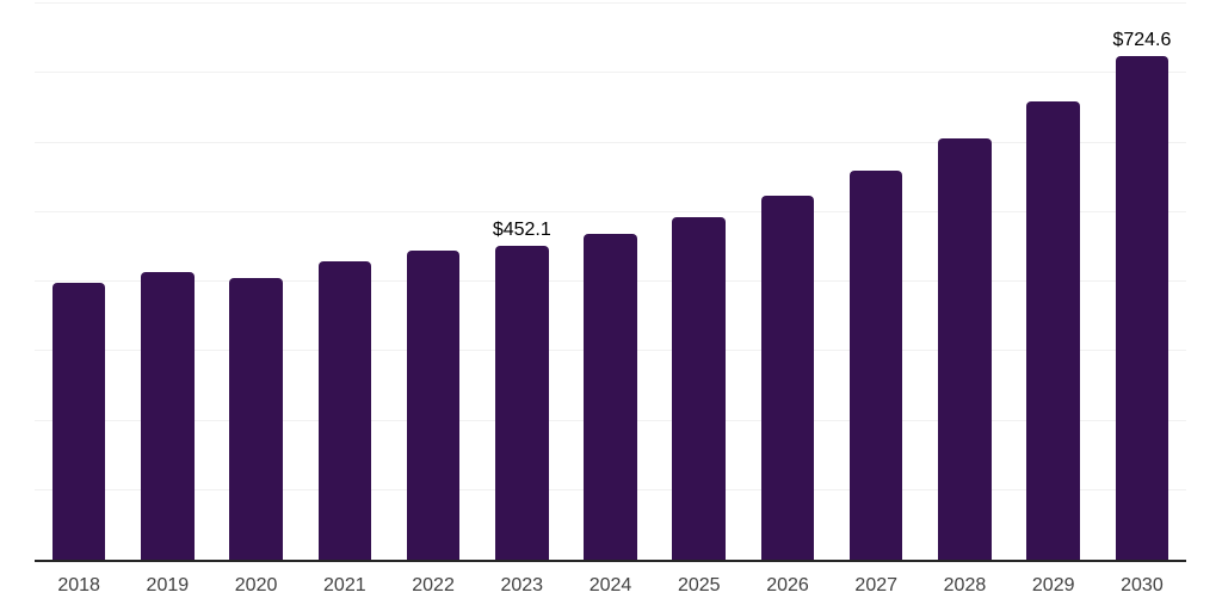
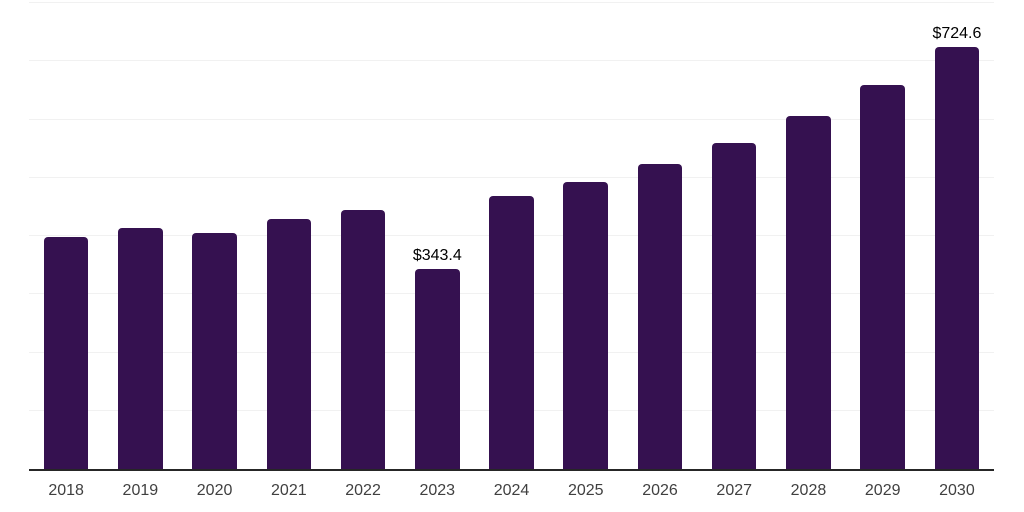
2023: $452.1 -> $343.4
